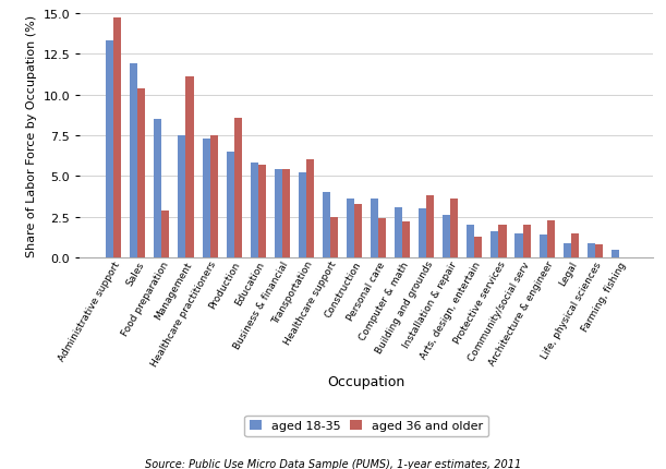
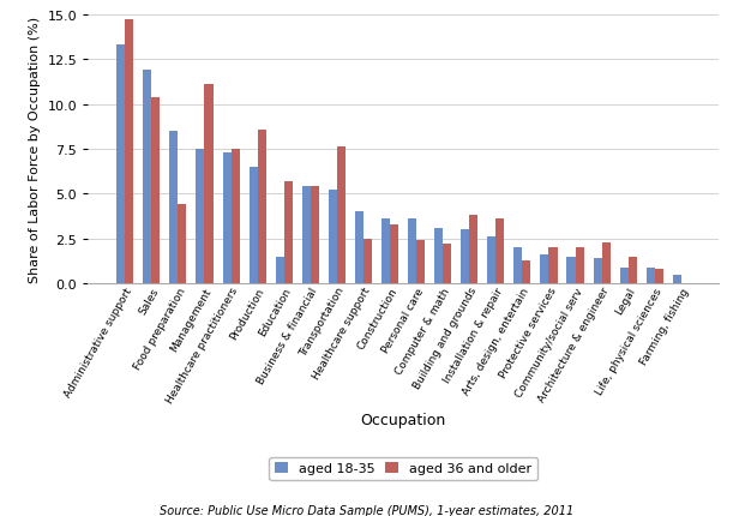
aged 36 and older/Food preparation: 2.9 -> 4.4
aged 18-35/Education: 5.8 -> 1.5
aged 36 and older/Transportation: 6.0 -> 7.6
